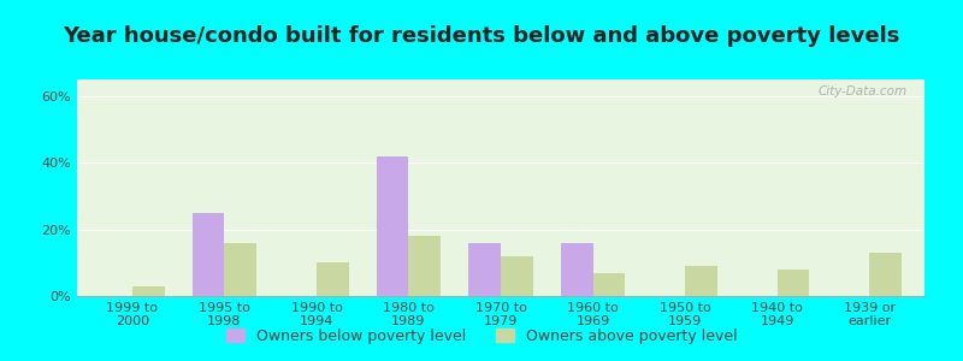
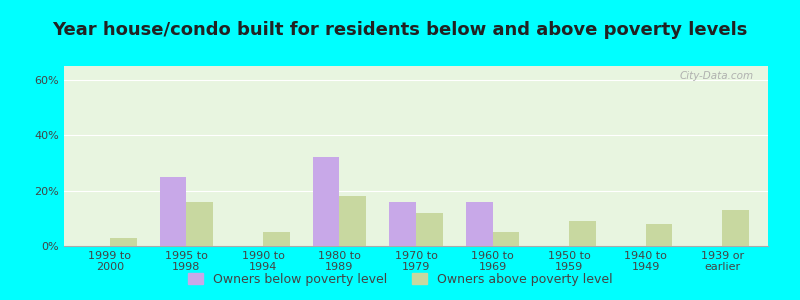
Owners above poverty level/1990 to 1994: 10% -> 5%
Owners below poverty level/1980 to 1989: 42% -> 32%
Owners above poverty level/1960 to 1969: 7% -> 5%
